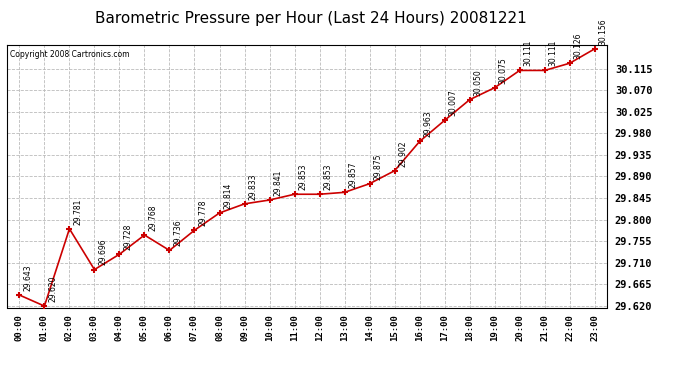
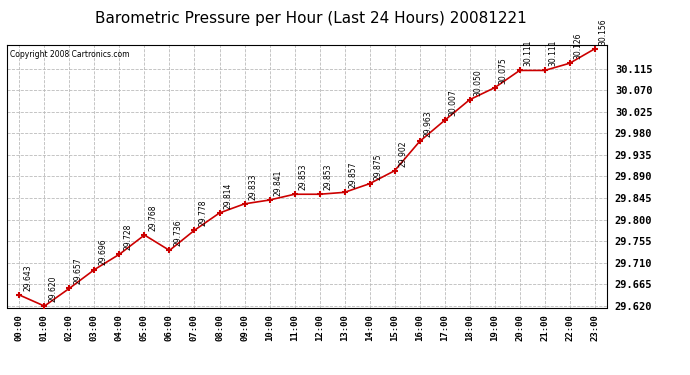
02:00: 29.781 -> 29.657
